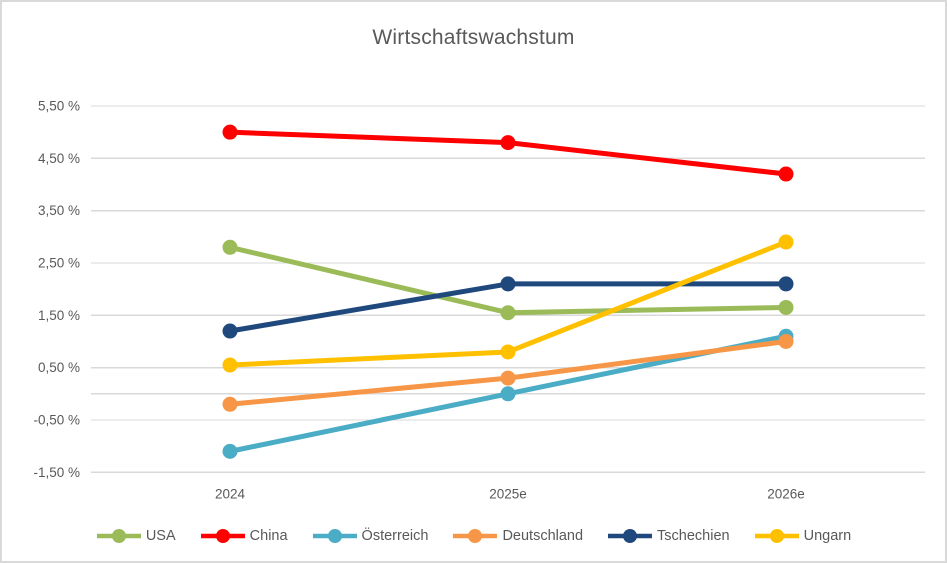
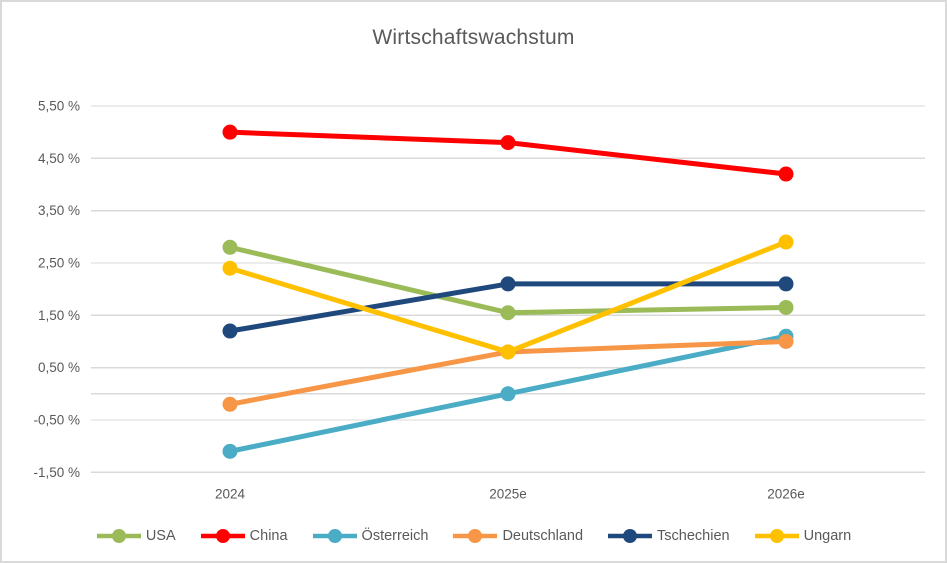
Ungarn/2024: 0,6% -> 2,4%
Deutschland/2025e: 0,3% -> 0,8%
